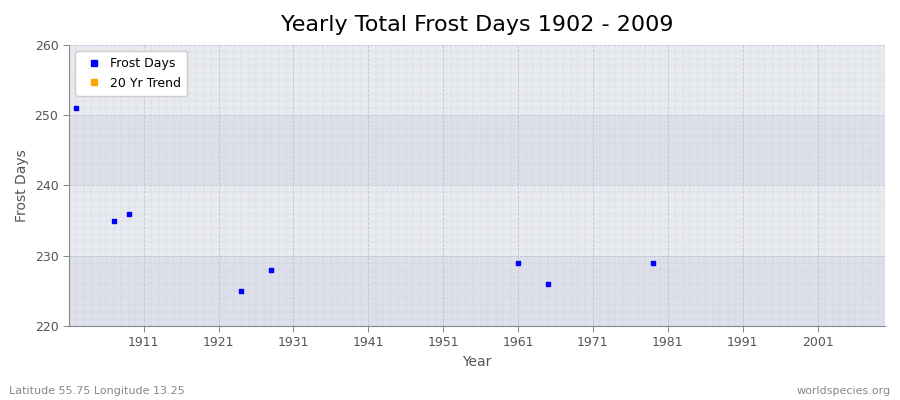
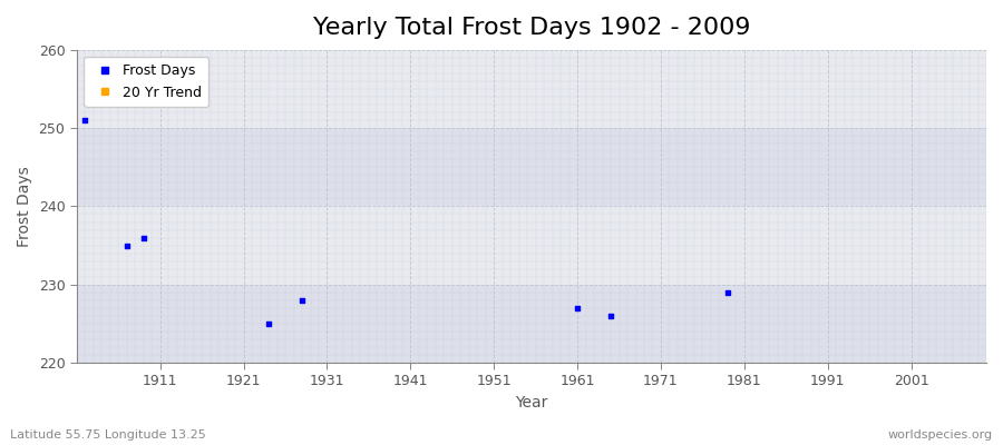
1961: 229 -> 227
